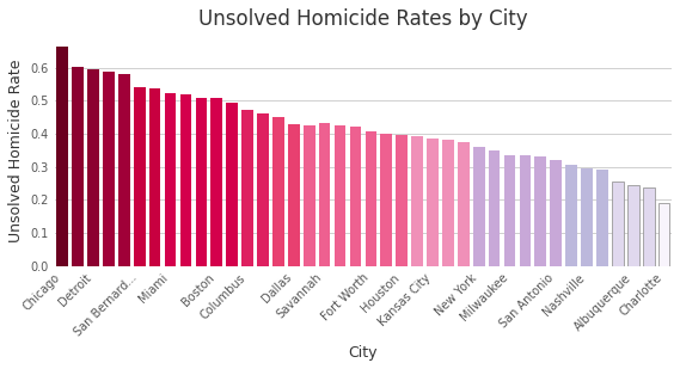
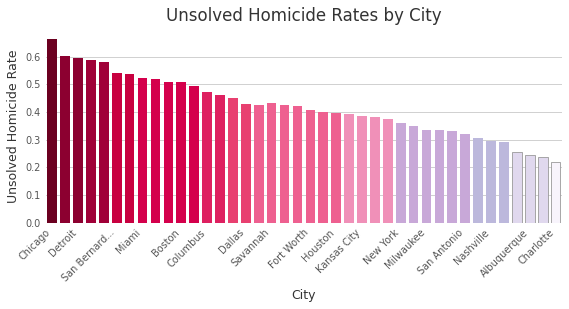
Charlotte: 0.190 -> 0.220
